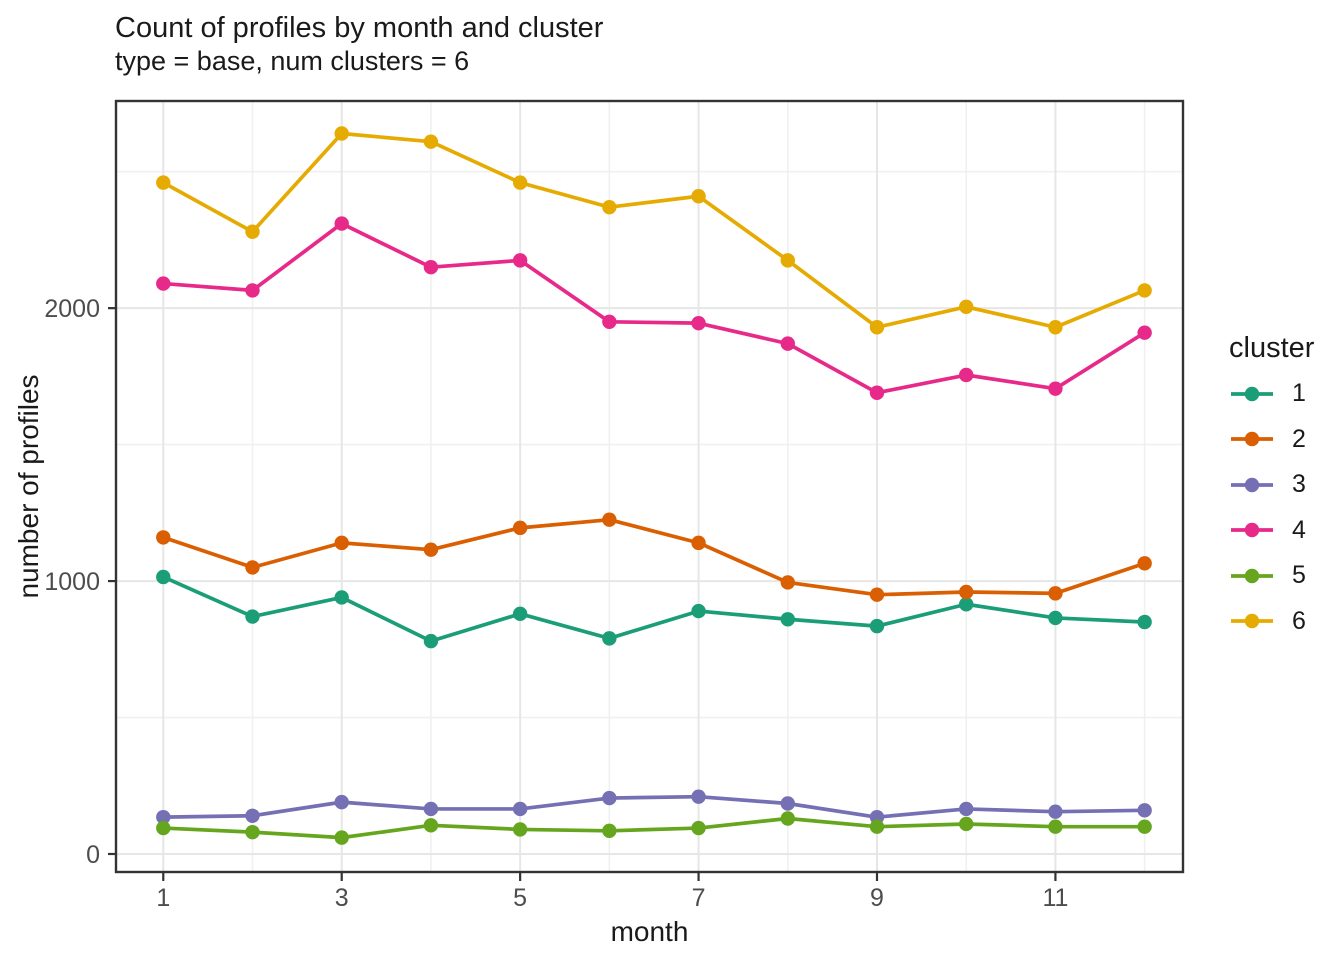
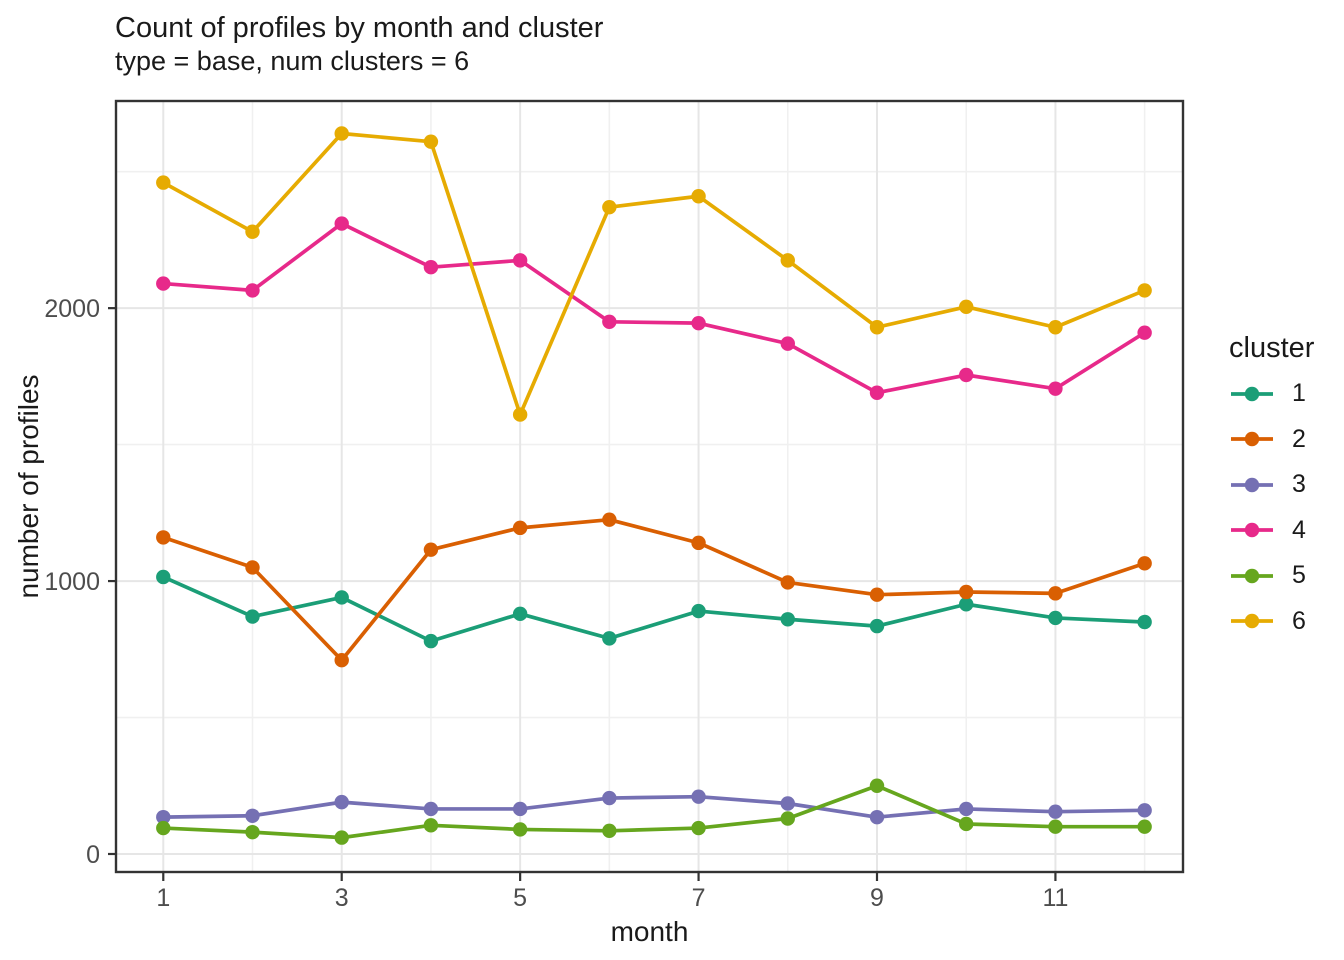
2/3: 1140 -> 710
6/5: 2460 -> 1610
5/9: 100 -> 250
